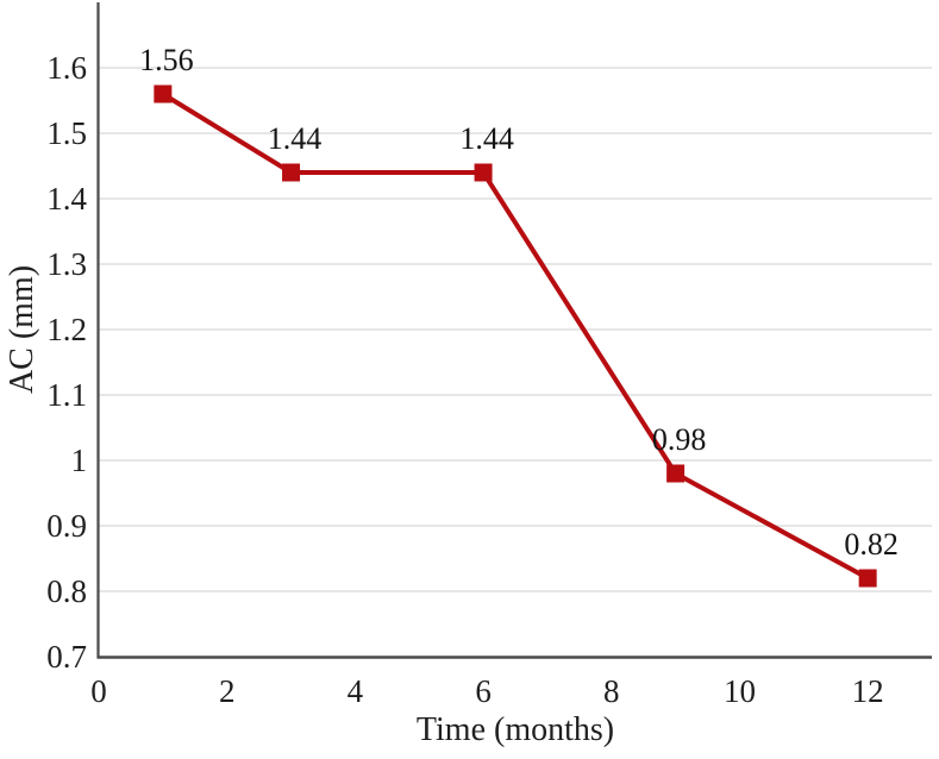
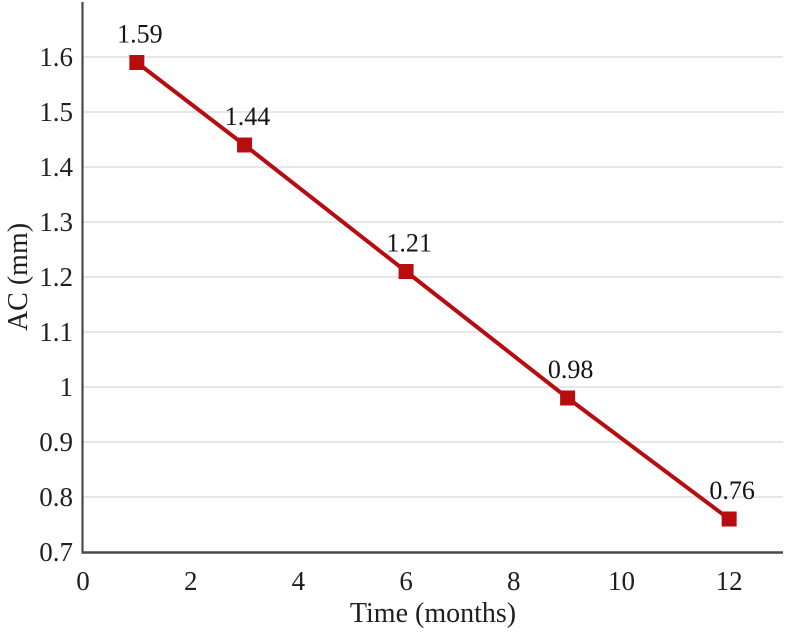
1: 1.56 -> 1.59
6: 1.44 -> 1.21
12: 0.82 -> 0.76
